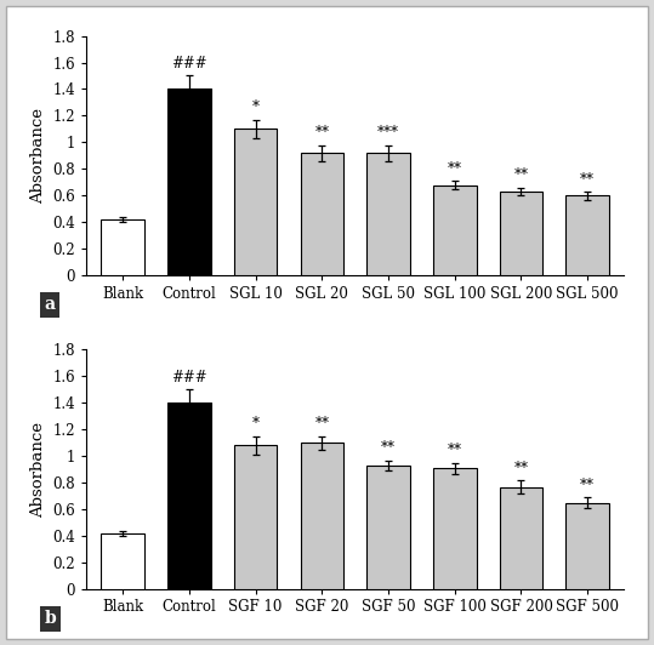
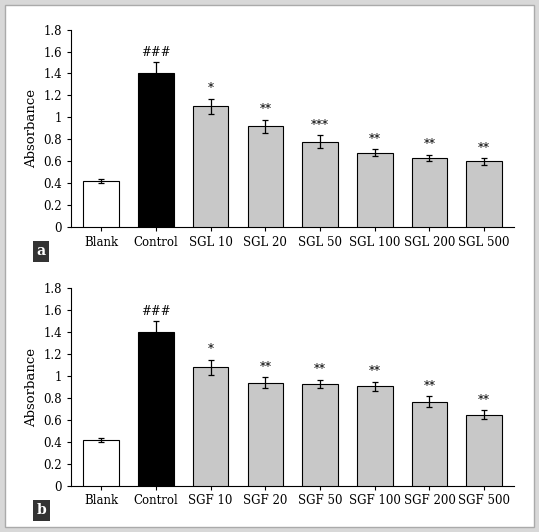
SGL 50: 0.92 -> 0.78
SGF 20: 1.10 -> 0.94
